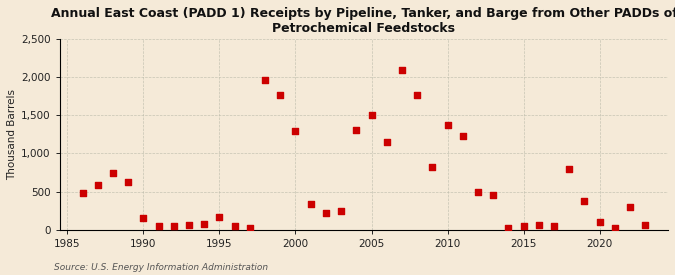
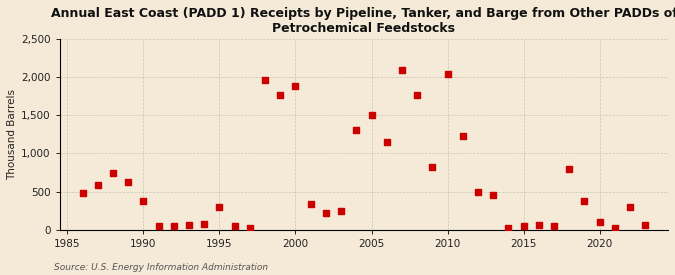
1990: 150 -> 380
1995: 170 -> 300
2000: 1,290 -> 1,880
2010: 1,370 -> 2,040
